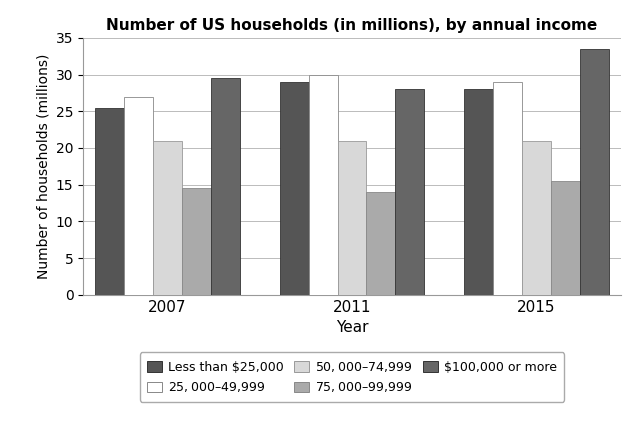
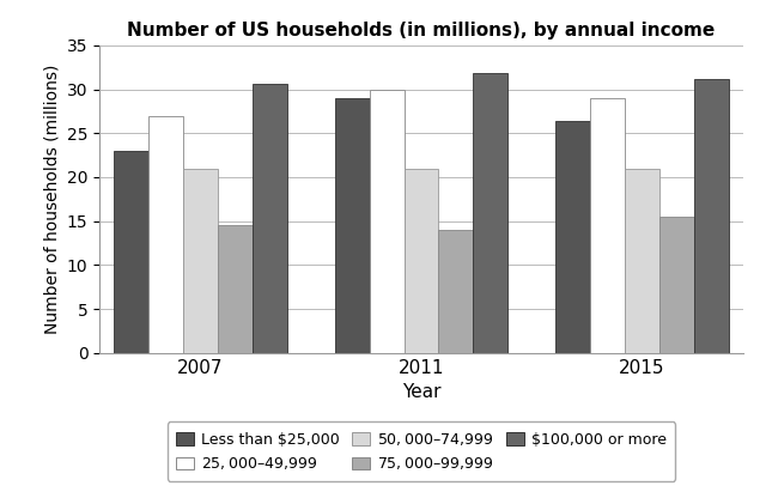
Less than $25,000/2007: 25.5 -> 23.0
$100,000 or more/2007: 29.5 -> 30.6
$100,000 or more/2011: 28.0 -> 31.8
Less than $25,000/2015: 28.0 -> 26.4
$100,000 or more/2015: 33.5 -> 31.2
